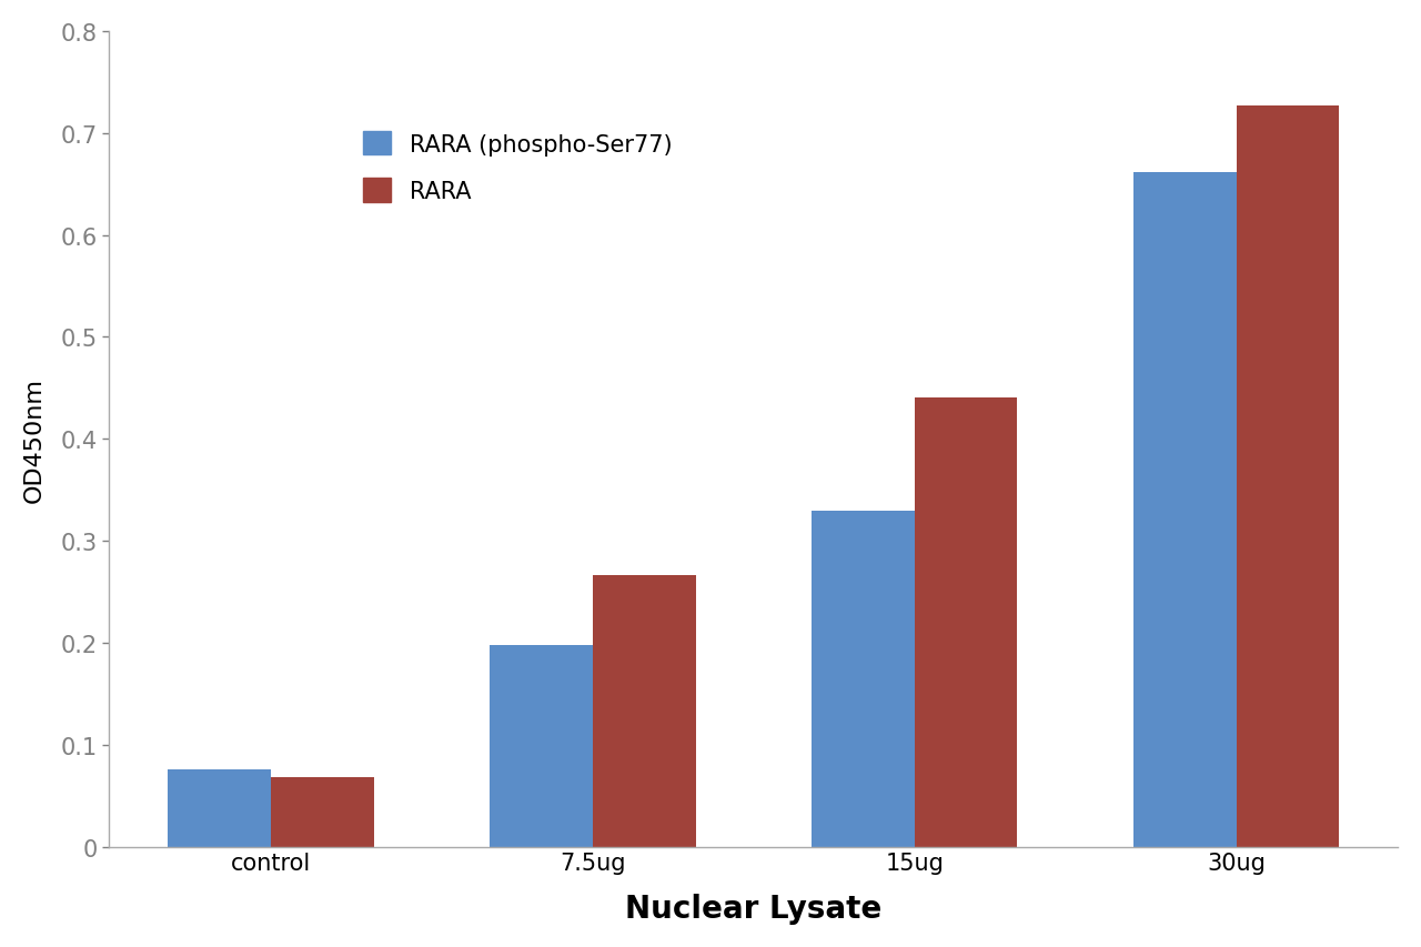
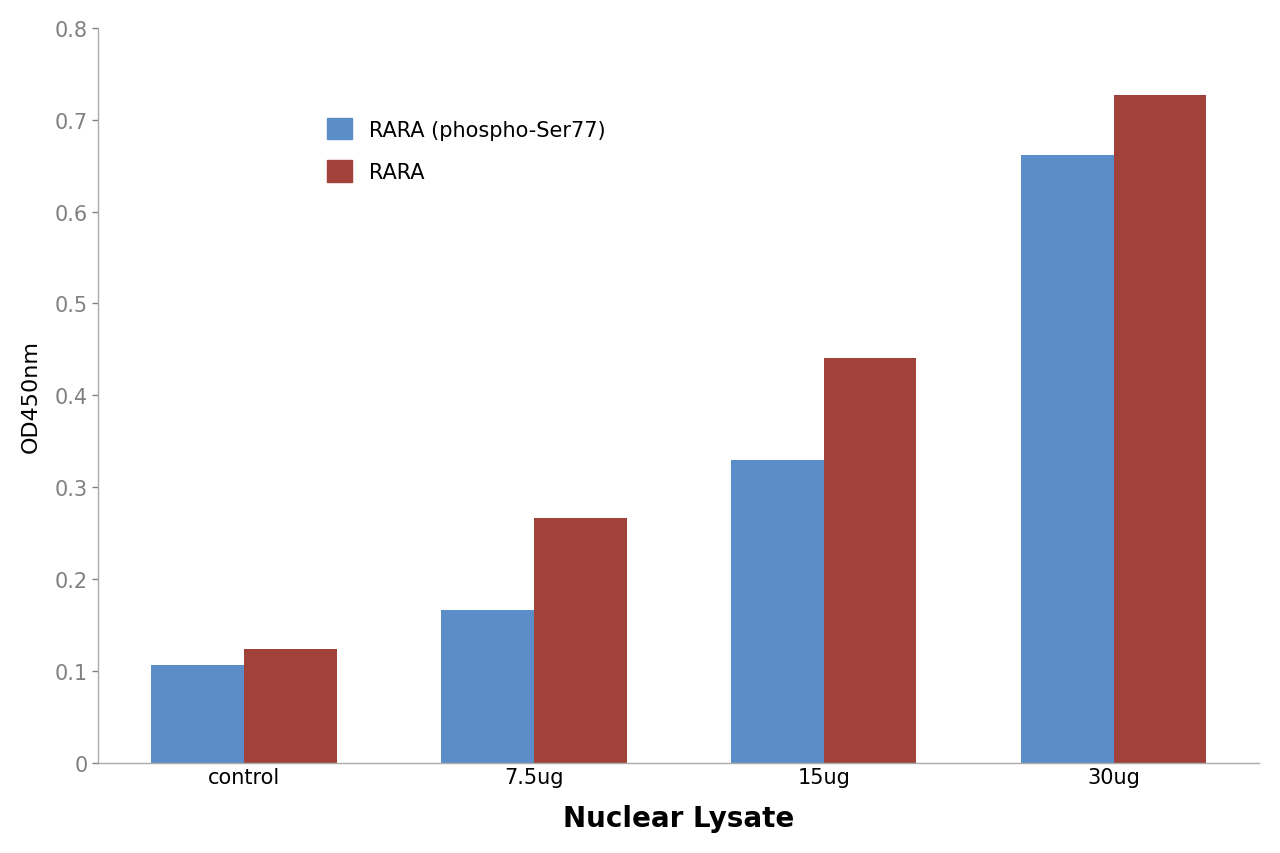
RARA (phospho-Ser77)/control: 0.076 -> 0.106
RARA/control: 0.068 -> 0.124
RARA (phospho-Ser77)/7.5ug: 0.198 -> 0.166
